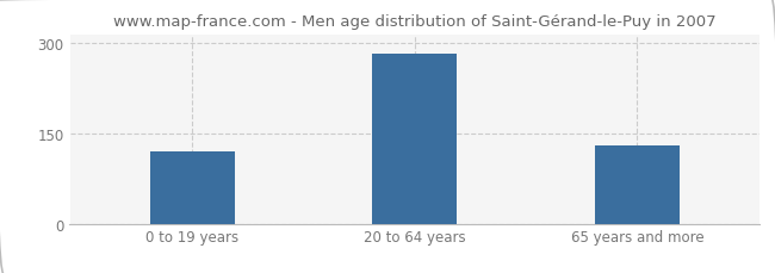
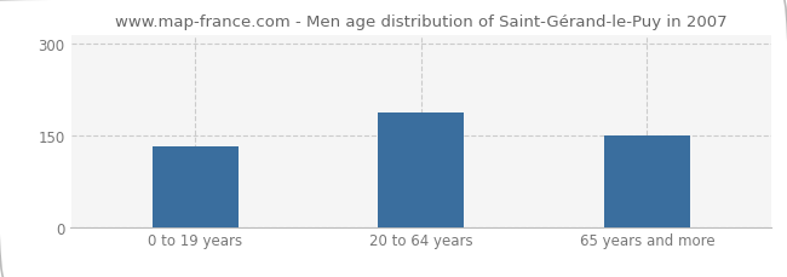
0 to 19 years: 121 -> 132
20 to 64 years: 284 -> 188
65 years and more: 131 -> 150
